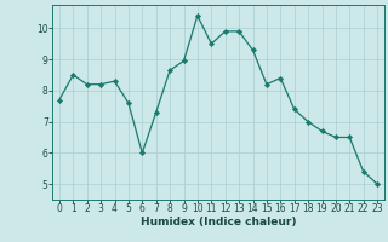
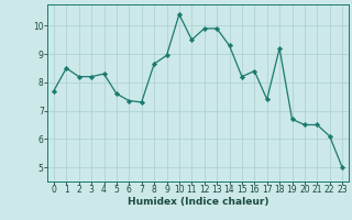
6: 6.00 -> 7.35
18: 7.00 -> 9.20
22: 5.40 -> 6.10
